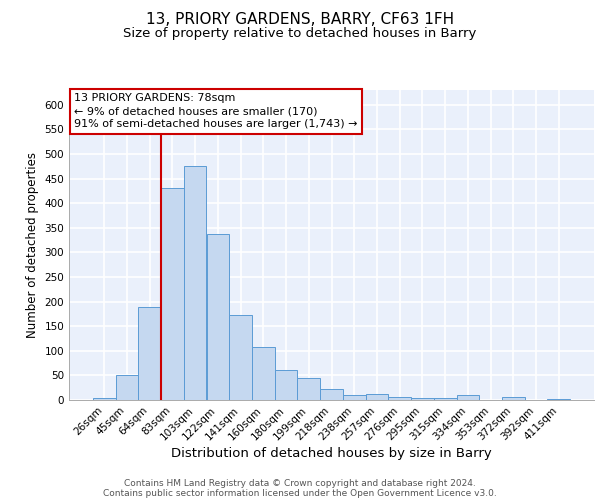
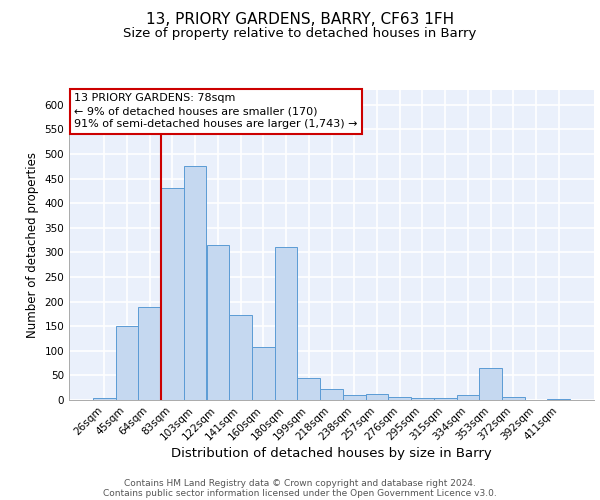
45sqm: 50 -> 150
122sqm: 338 -> 315
180sqm: 60 -> 310
353sqm: 1 -> 65
